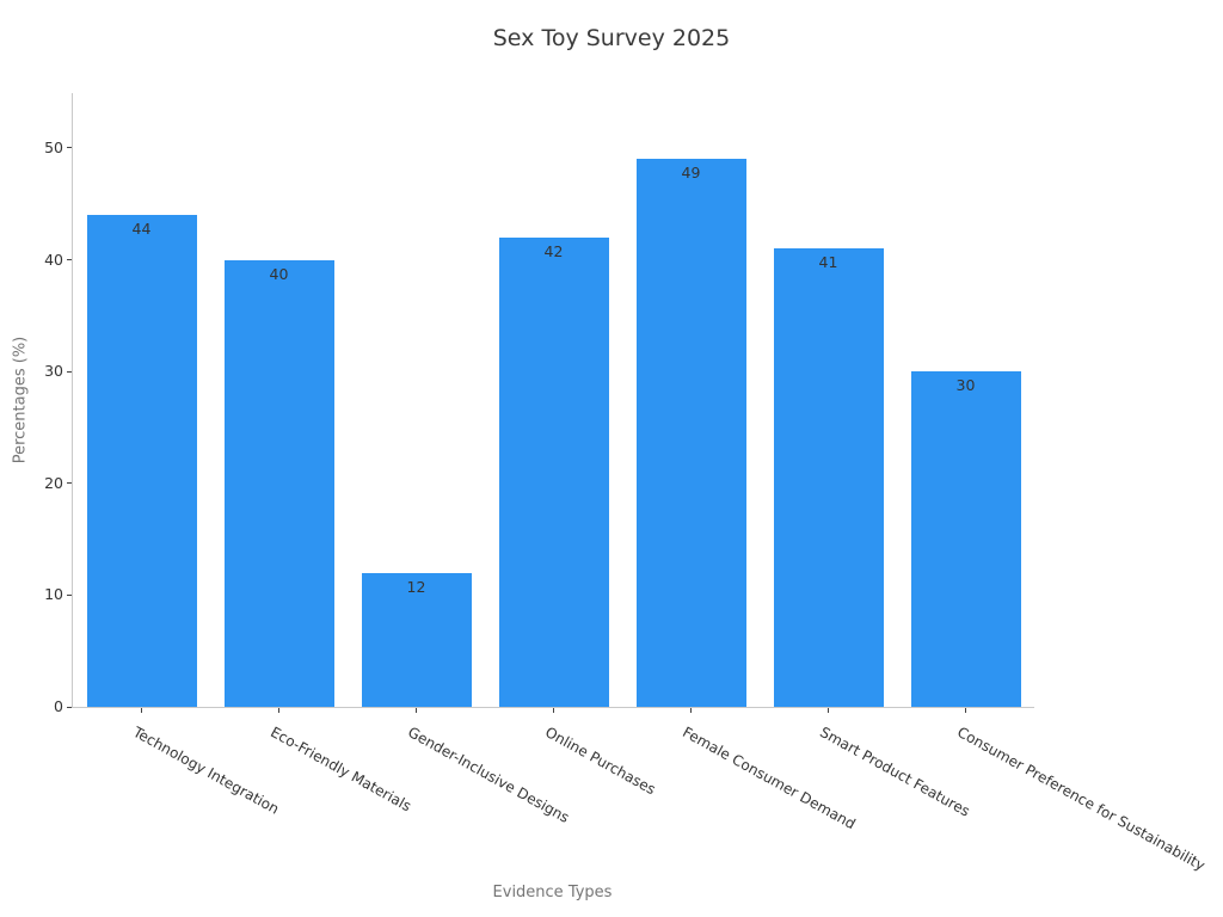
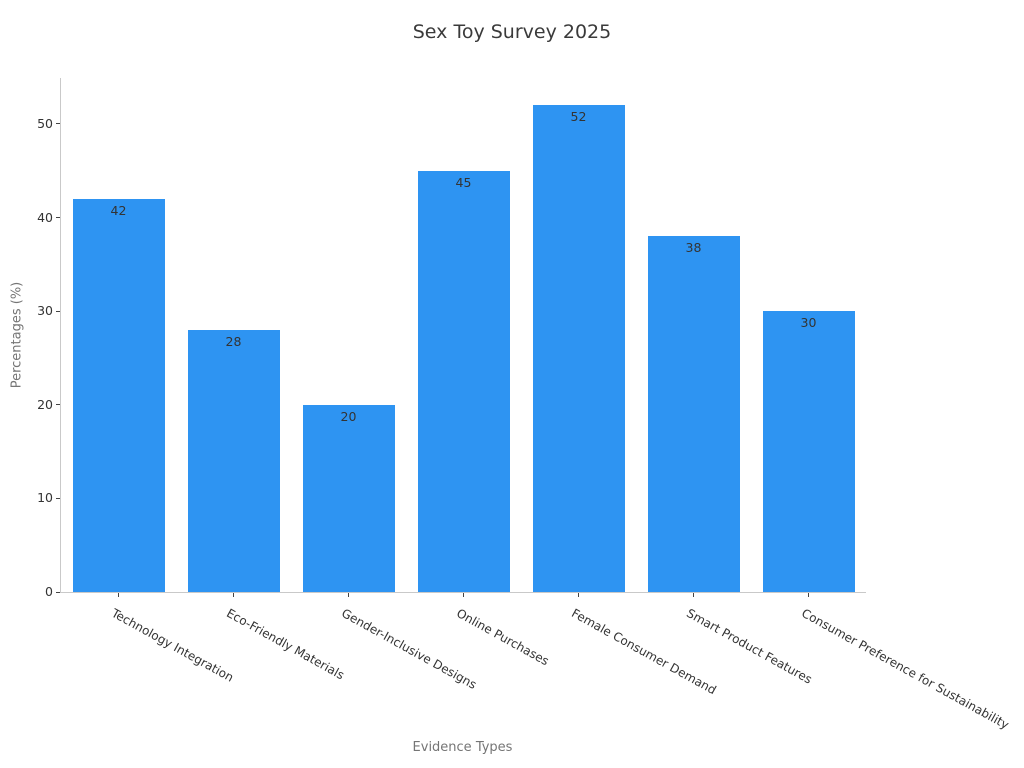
Technology Integration: 44 -> 42
Eco-Friendly Materials: 40 -> 28
Gender-Inclusive Designs: 12 -> 20
Online Purchases: 42 -> 45
Female Consumer Demand: 49 -> 52
Smart Product Features: 41 -> 38
